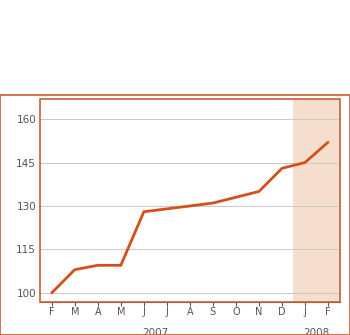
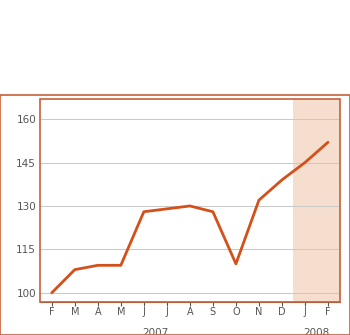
S: 131.0 -> 128.0
O: 133.0 -> 110.0
N: 135.0 -> 132.0
D: 143.0 -> 139.0
